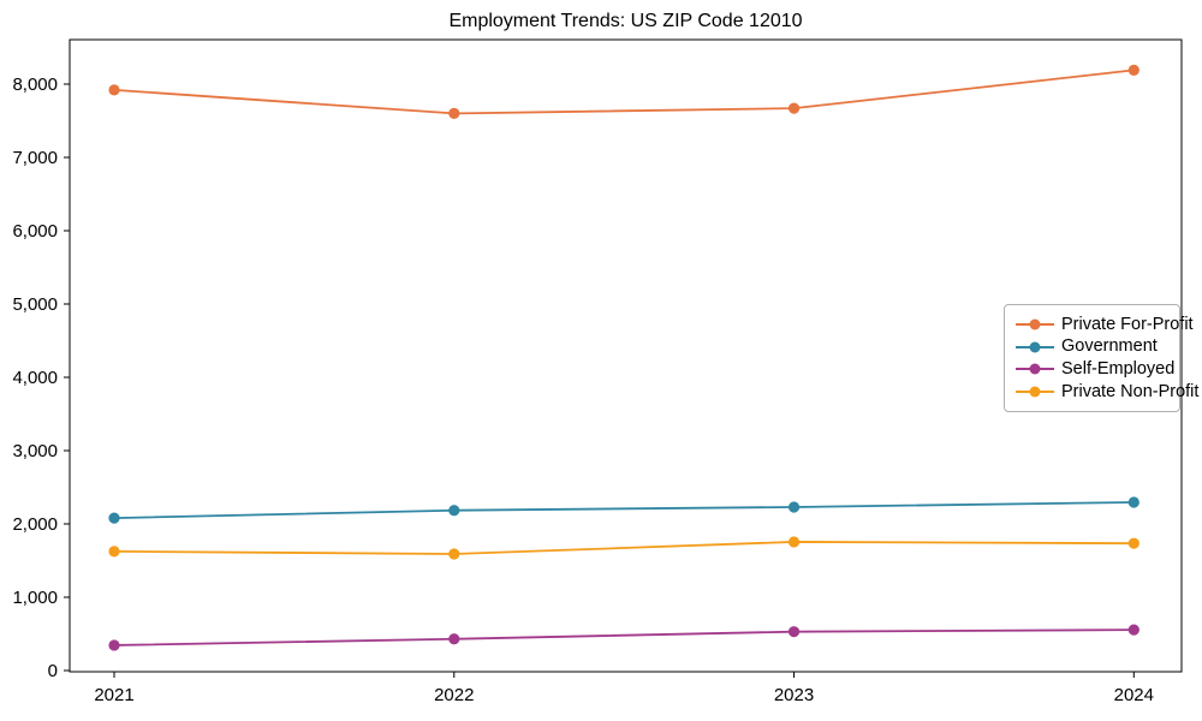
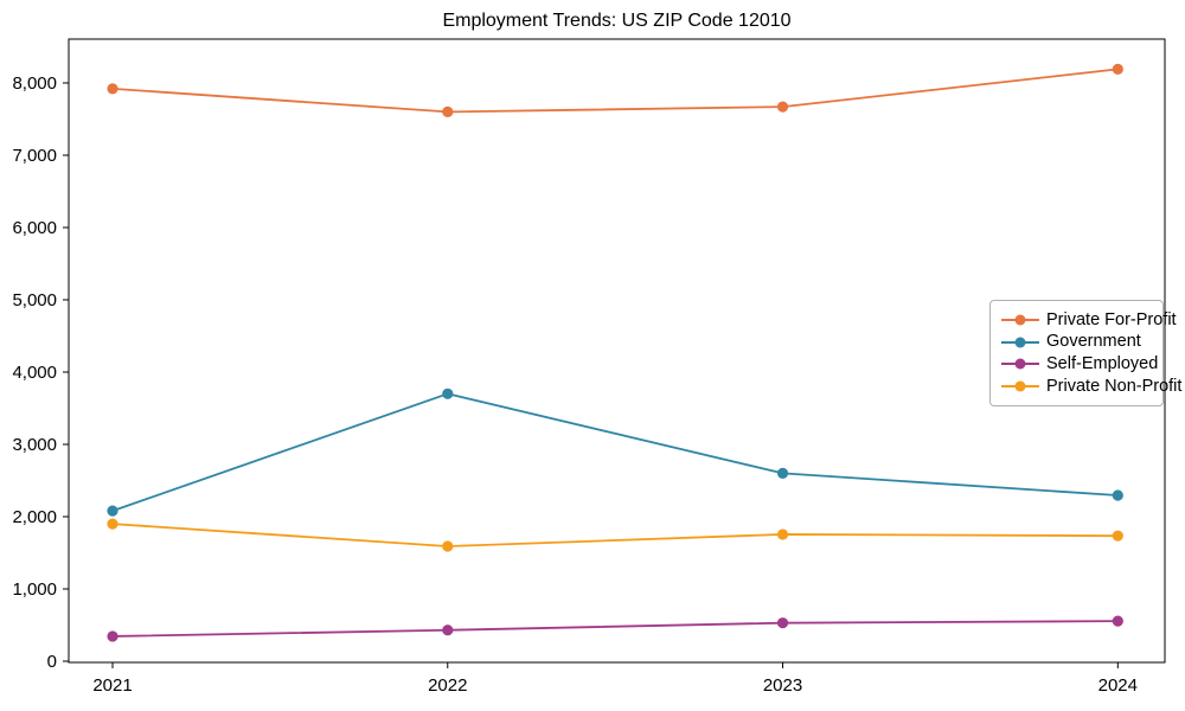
Private Non-Profit/2021: 1600 -> 1900
Government/2022: 2200 -> 3700
Government/2023: 2200 -> 2600
